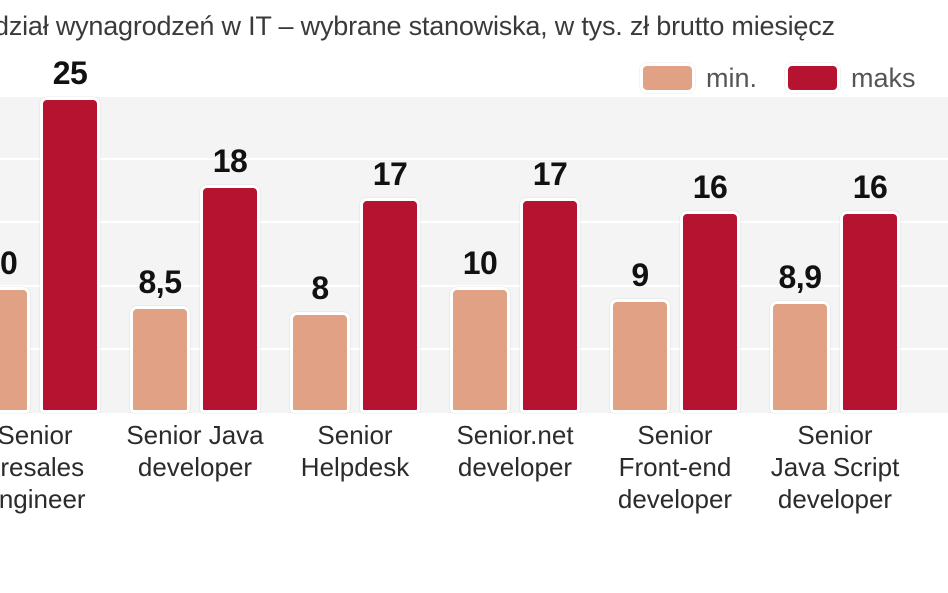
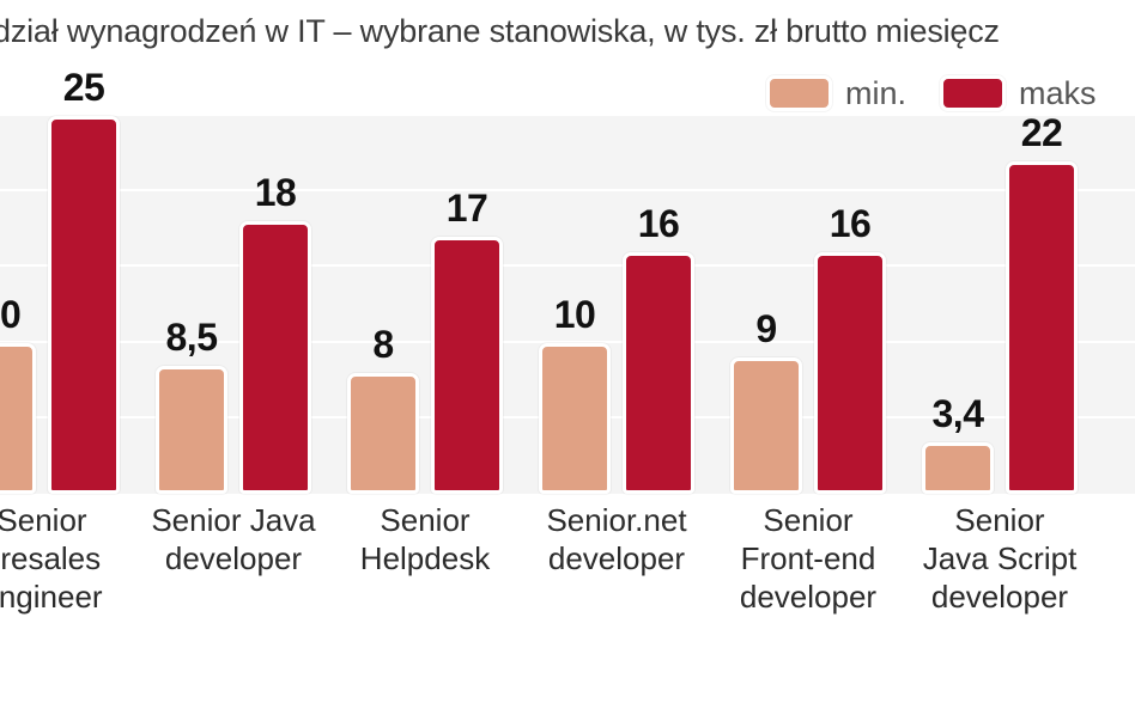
maks/Senior.net developer: 17 -> 16
min./Senior Java Script developer: 8,9 -> 3,4
maks/Senior Java Script developer: 16 -> 22
